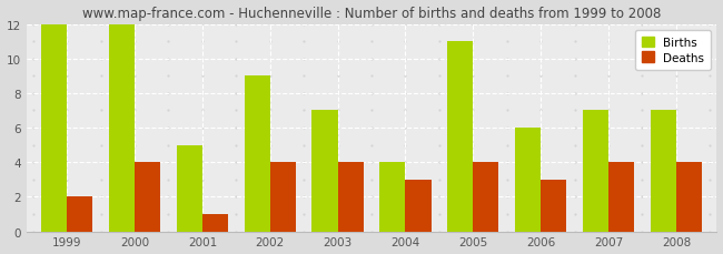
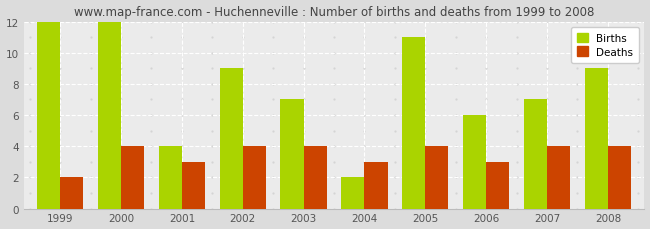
Births/2001: 5 -> 4
Deaths/2001: 1 -> 3
Births/2004: 4 -> 2
Births/2008: 7 -> 9
